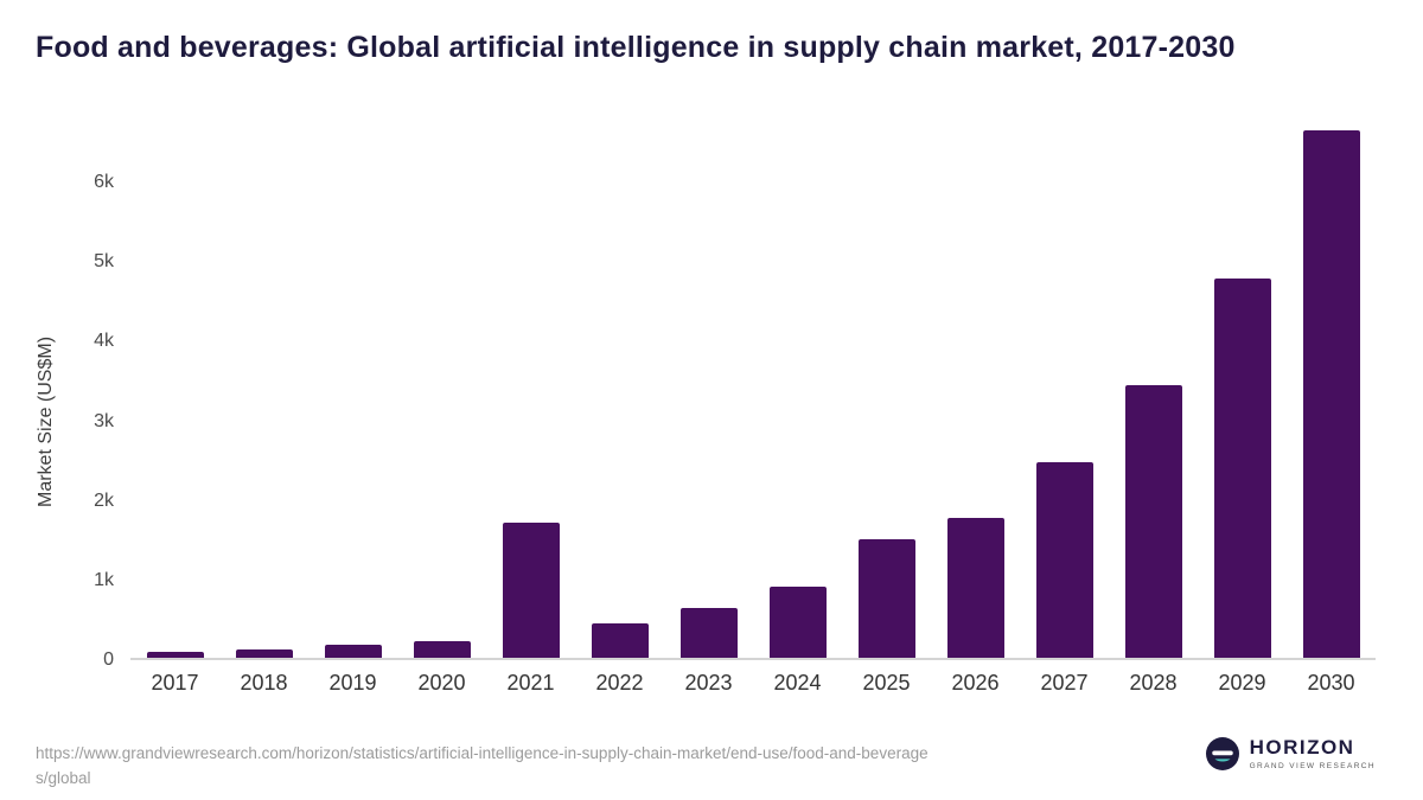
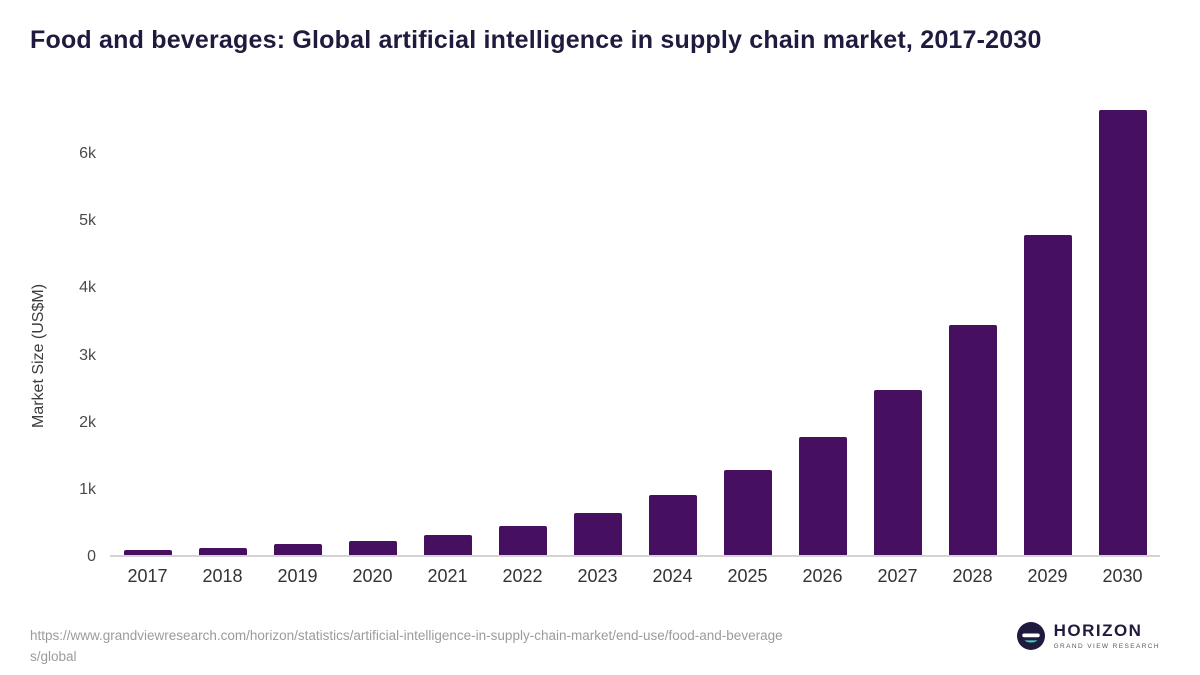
2021: 1.7k -> 0.3k
2025: 1.5k -> 1.3k
